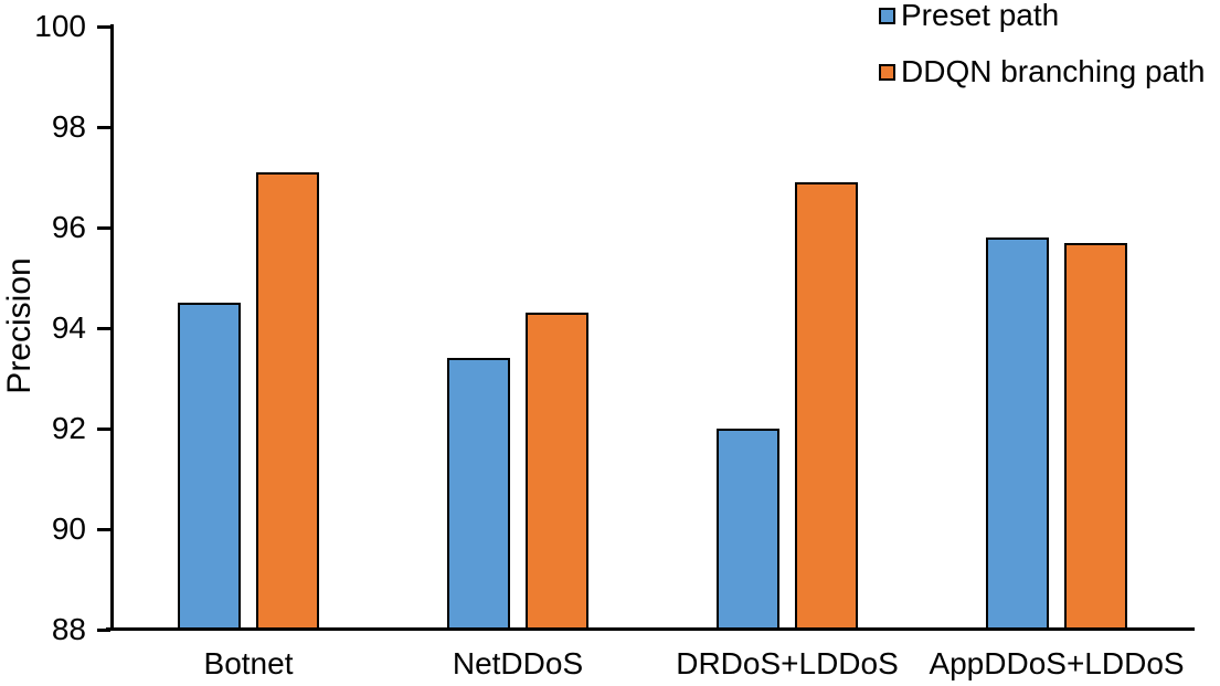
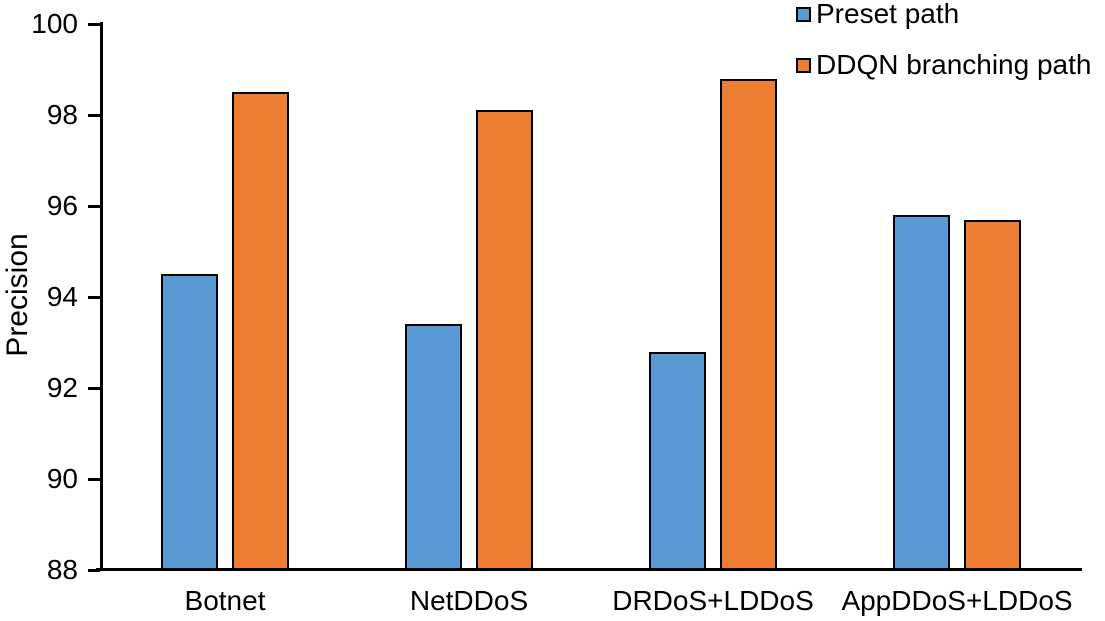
DDQN branching path/Botnet: 97.1 -> 98.5
DDQN branching path/NetDDoS: 94.3 -> 98.1
Preset path/DRDoS+LDDoS: 92.0 -> 92.8
DDQN branching path/DRDoS+LDDoS: 96.9 -> 98.8
